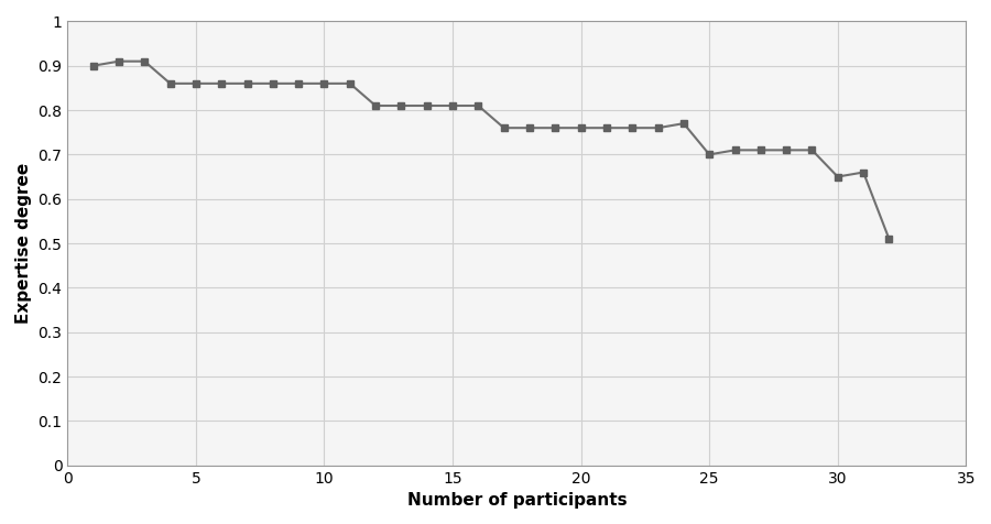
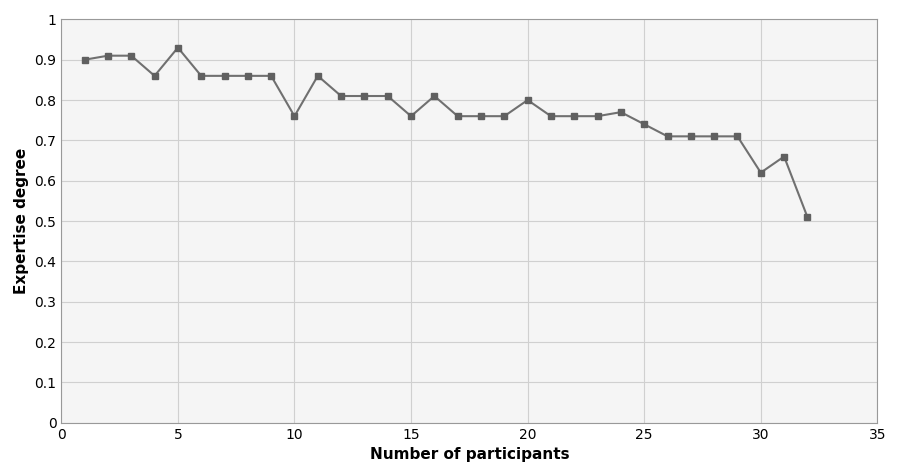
5: 0.86 -> 0.93
10: 0.86 -> 0.76
15: 0.81 -> 0.76
20: 0.76 -> 0.80
25: 0.70 -> 0.74
30: 0.65 -> 0.62
